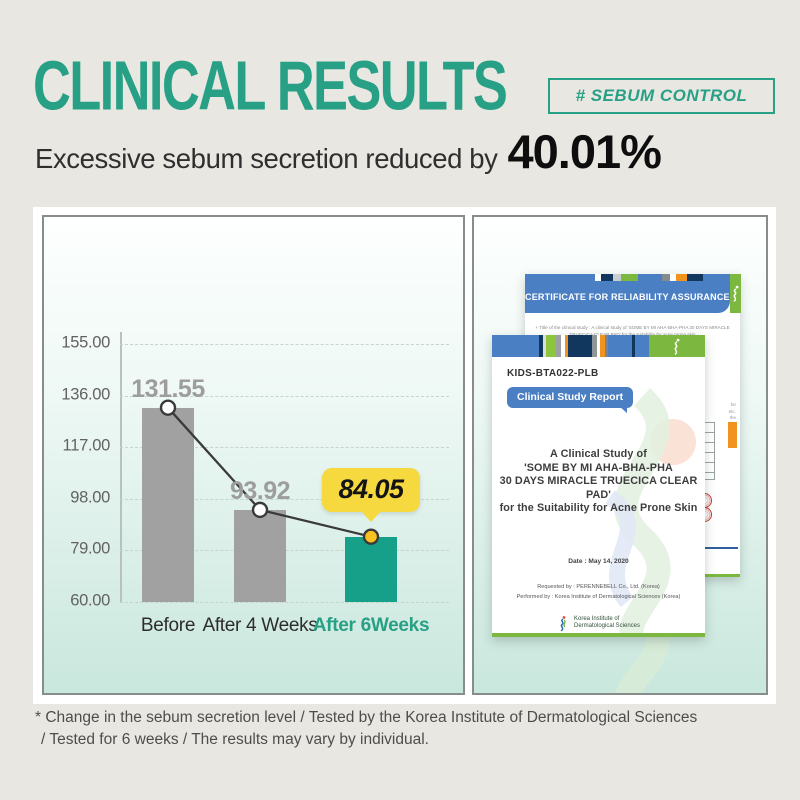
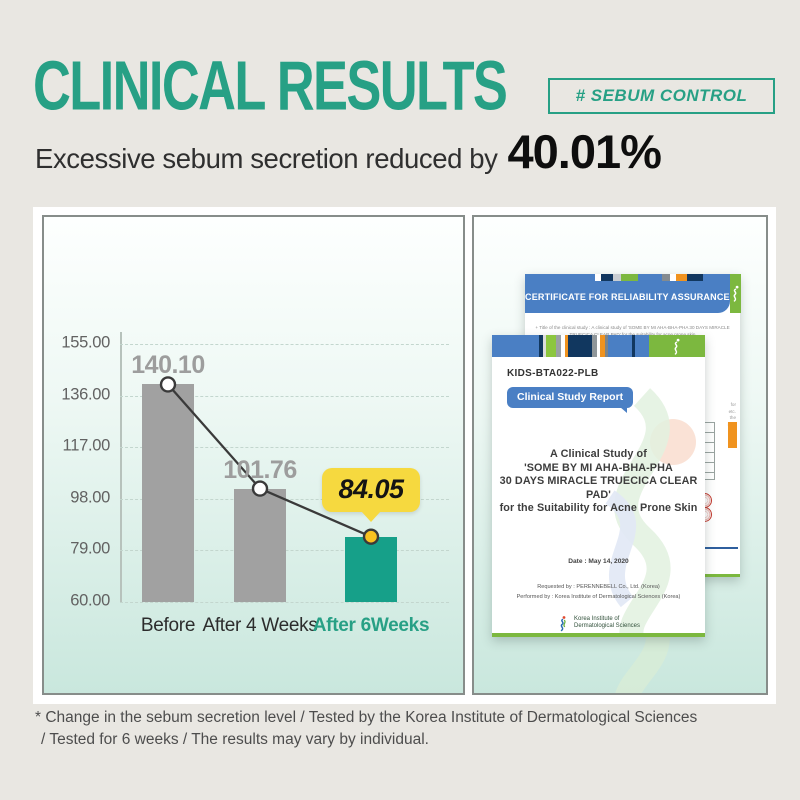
Before: 131.55 -> 140.10
After 4 Weeks: 93.92 -> 101.76
